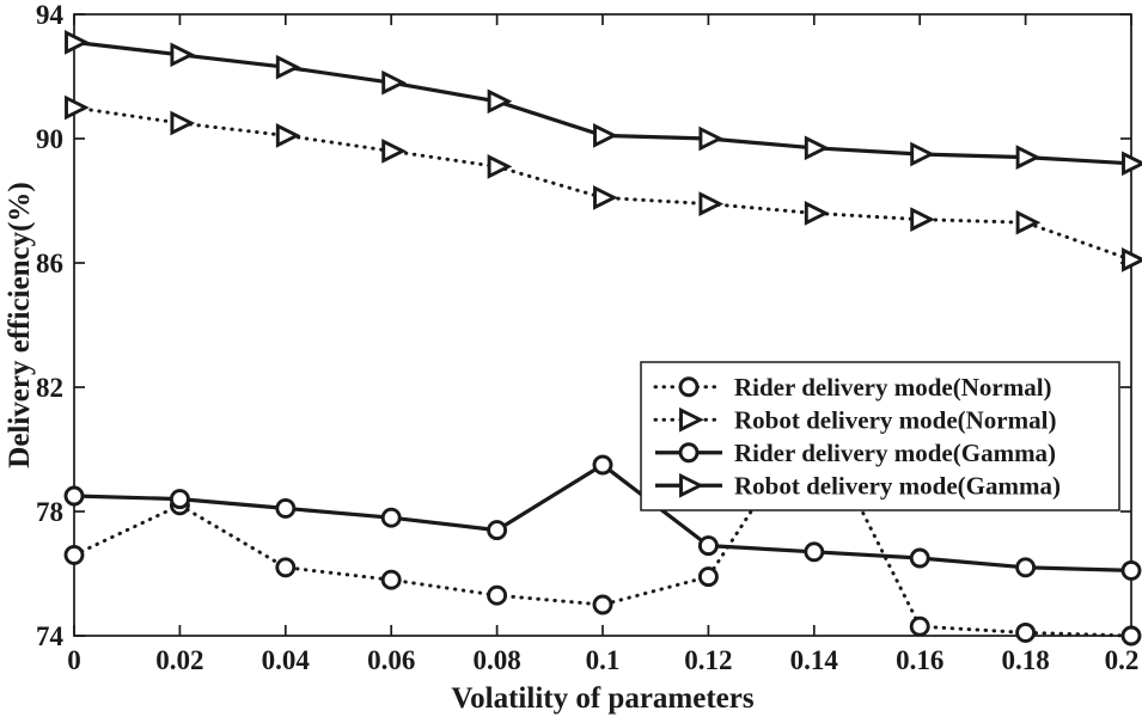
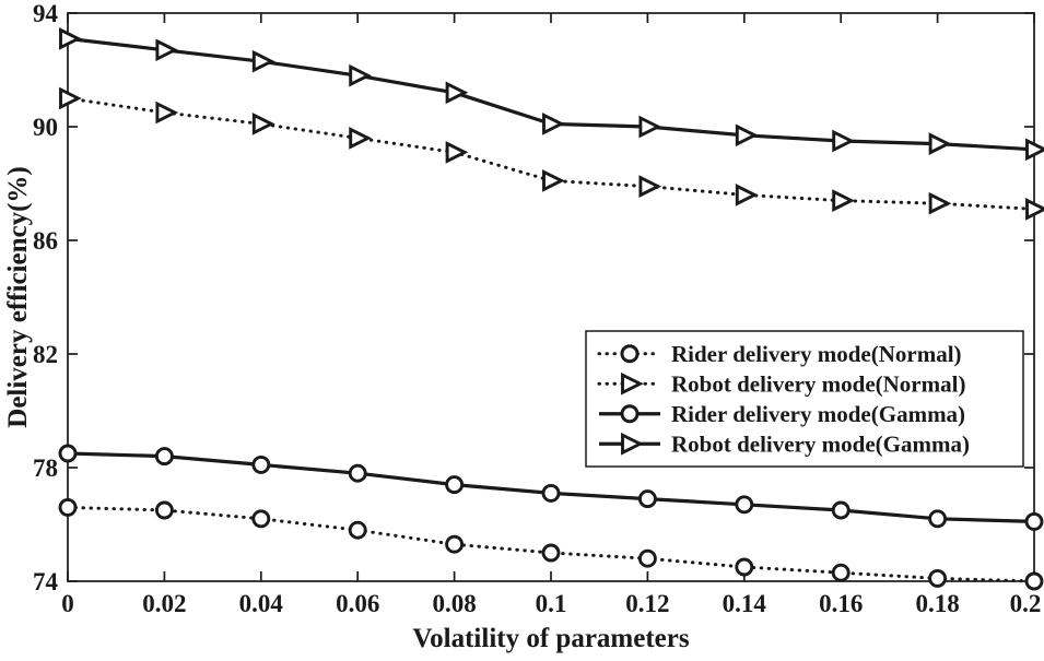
Rider delivery mode(Normal)/0.02: 78.2 -> 76.5
Rider delivery mode(Gamma)/0.1: 79.5 -> 77.1
Rider delivery mode(Normal)/0.12: 75.9 -> 74.8
Rider delivery mode(Normal)/0.14: 81.1 -> 74.5
Robot delivery mode(Normal)/0.2: 86.1 -> 87.1
